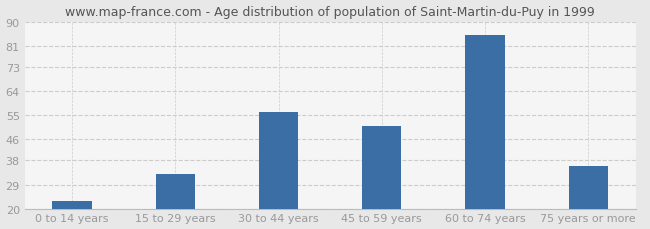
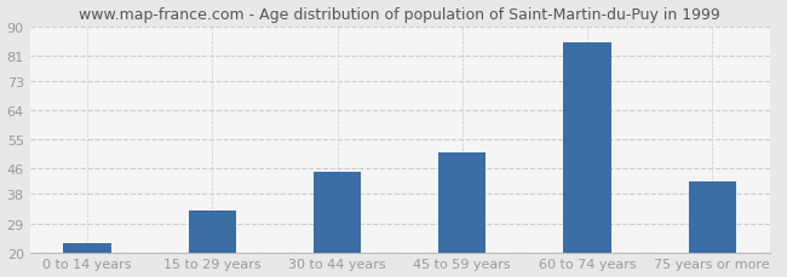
30 to 44 years: 56 -> 45
75 years or more: 36 -> 42
